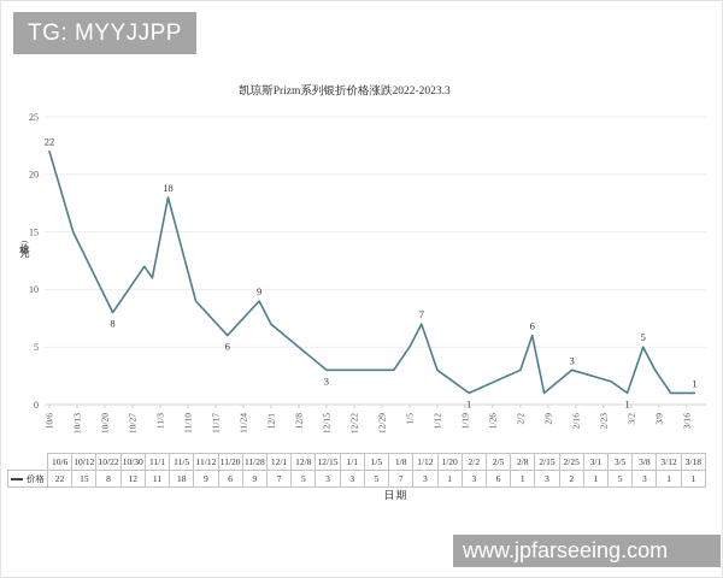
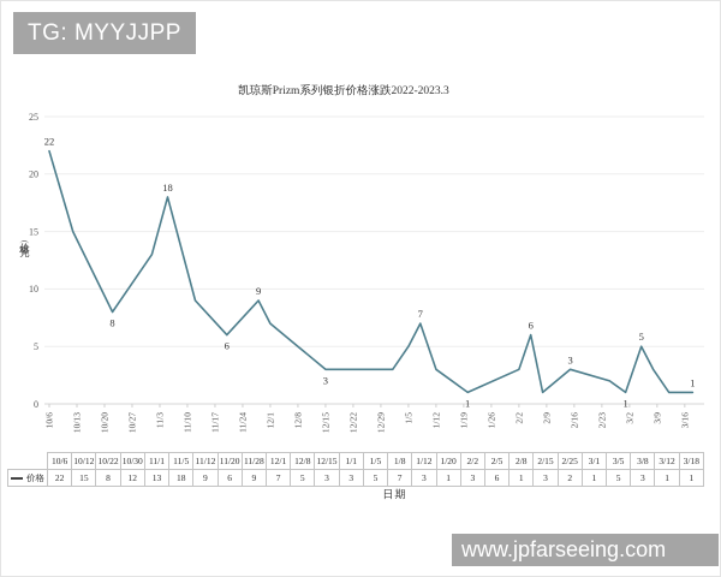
11/1: 11 -> 13
